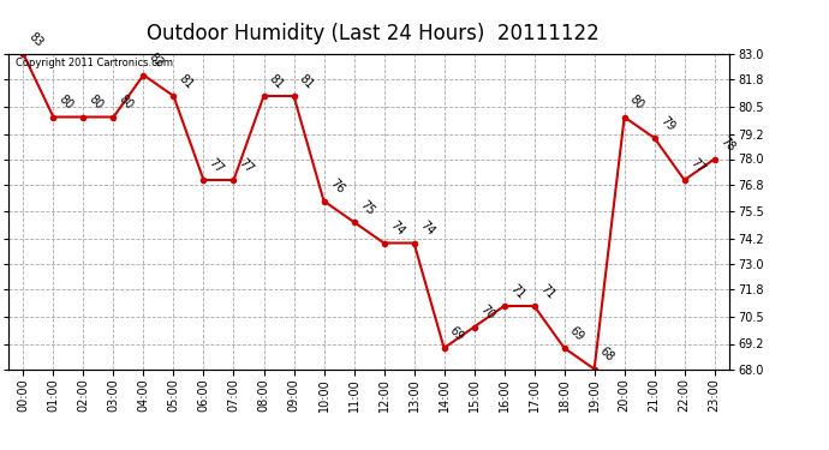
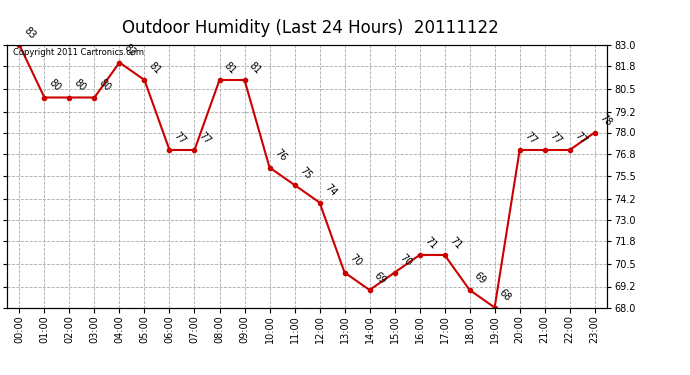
13:00: 74 -> 70
20:00: 80 -> 77
21:00: 79 -> 77
